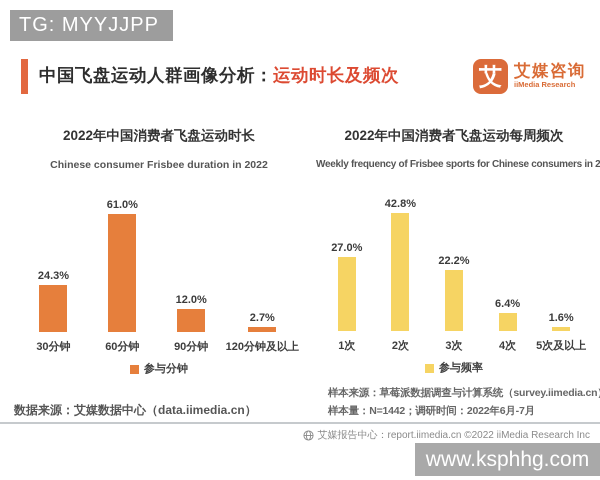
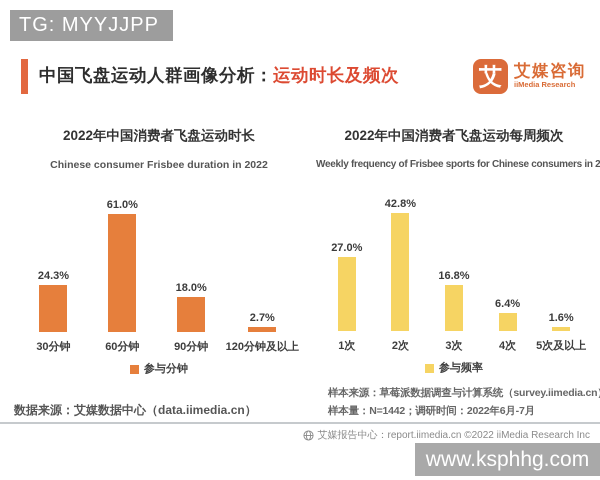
2022年中国消费者飞盘运动时长/90分钟: 12.0% -> 18.0%
2022年中国消费者飞盘运动每周频次/3次: 22.2% -> 16.8%
